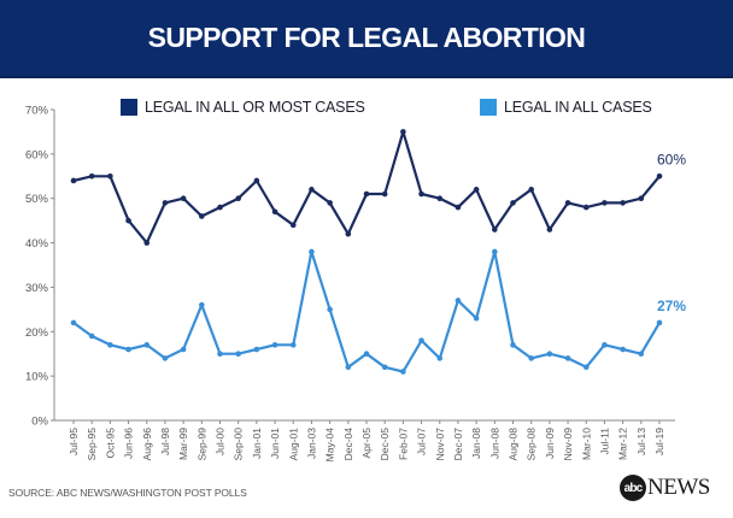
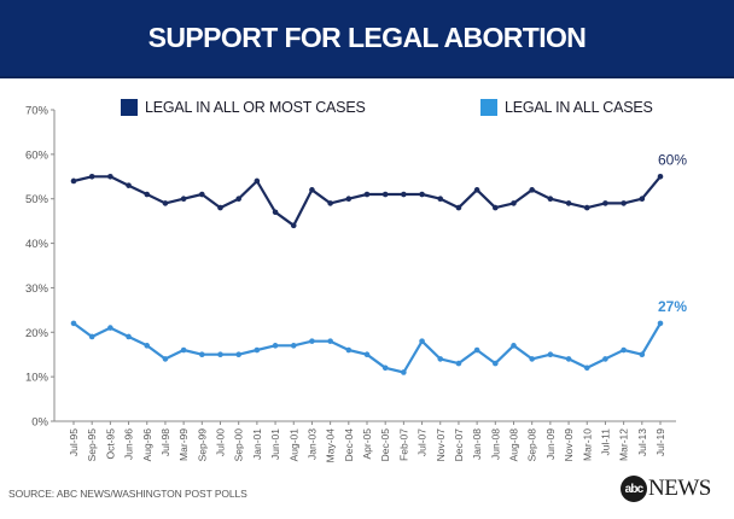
LEGAL IN ALL CASES/Oct-95: 17% -> 21%
LEGAL IN ALL OR MOST CASES/Jun-96: 45% -> 53%
LEGAL IN ALL CASES/Jun-96: 16% -> 19%
LEGAL IN ALL OR MOST CASES/Aug-96: 40% -> 51%
LEGAL IN ALL OR MOST CASES/Sep-99: 46% -> 51%
LEGAL IN ALL CASES/Sep-99: 26% -> 15%
LEGAL IN ALL CASES/Jan-03: 38% -> 18%
LEGAL IN ALL CASES/May-04: 25% -> 18%
LEGAL IN ALL OR MOST CASES/Dec-04: 42% -> 50%
LEGAL IN ALL CASES/Dec-04: 12% -> 16%
LEGAL IN ALL OR MOST CASES/Feb-07: 65% -> 51%
LEGAL IN ALL CASES/Dec-07: 27% -> 13%
LEGAL IN ALL CASES/Jan-08: 23% -> 16%
LEGAL IN ALL OR MOST CASES/Jun-08: 43% -> 48%
LEGAL IN ALL CASES/Jun-08: 38% -> 13%
LEGAL IN ALL OR MOST CASES/Jun-09: 43% -> 50%
LEGAL IN ALL CASES/Jul-11: 17% -> 14%
